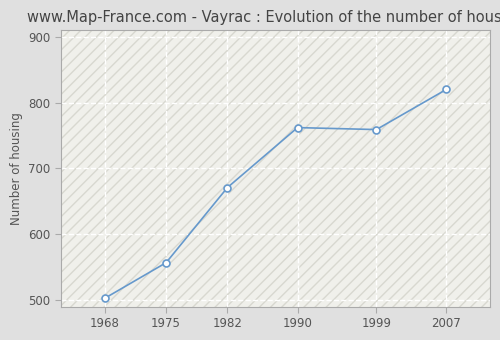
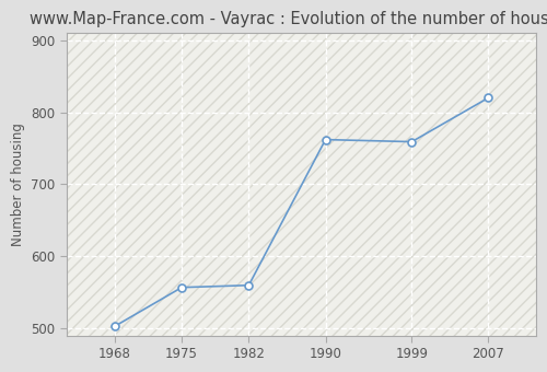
1982: 671 -> 560
